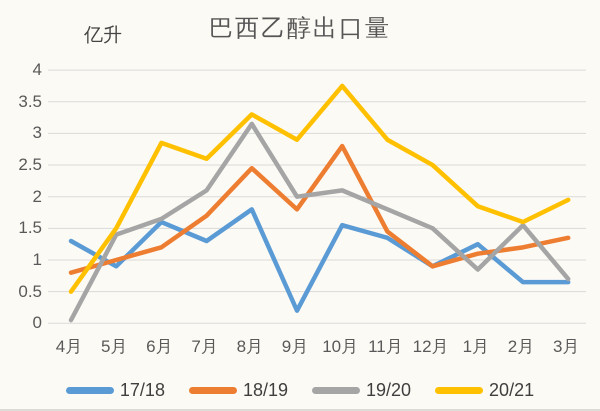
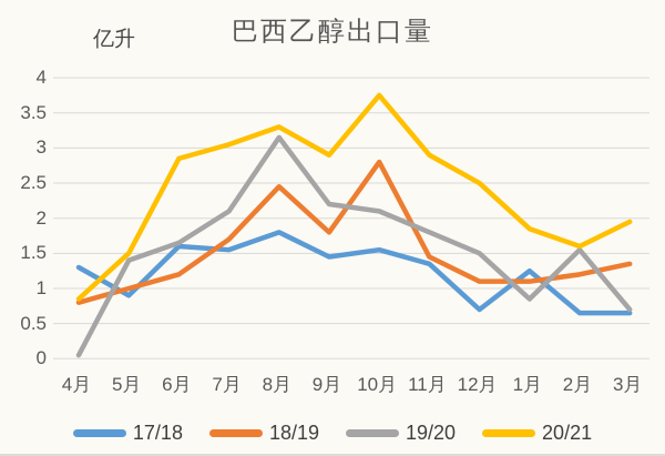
20/21/4月: 0.5 -> 0.8
17/18/7月: 1.3 -> 1.6
20/21/7月: 2.6 -> 3.0
17/18/9月: 0.2 -> 1.4
19/20/9月: 2.0 -> 2.2
17/18/12月: 0.9 -> 0.7
18/19/12月: 0.9 -> 1.1
